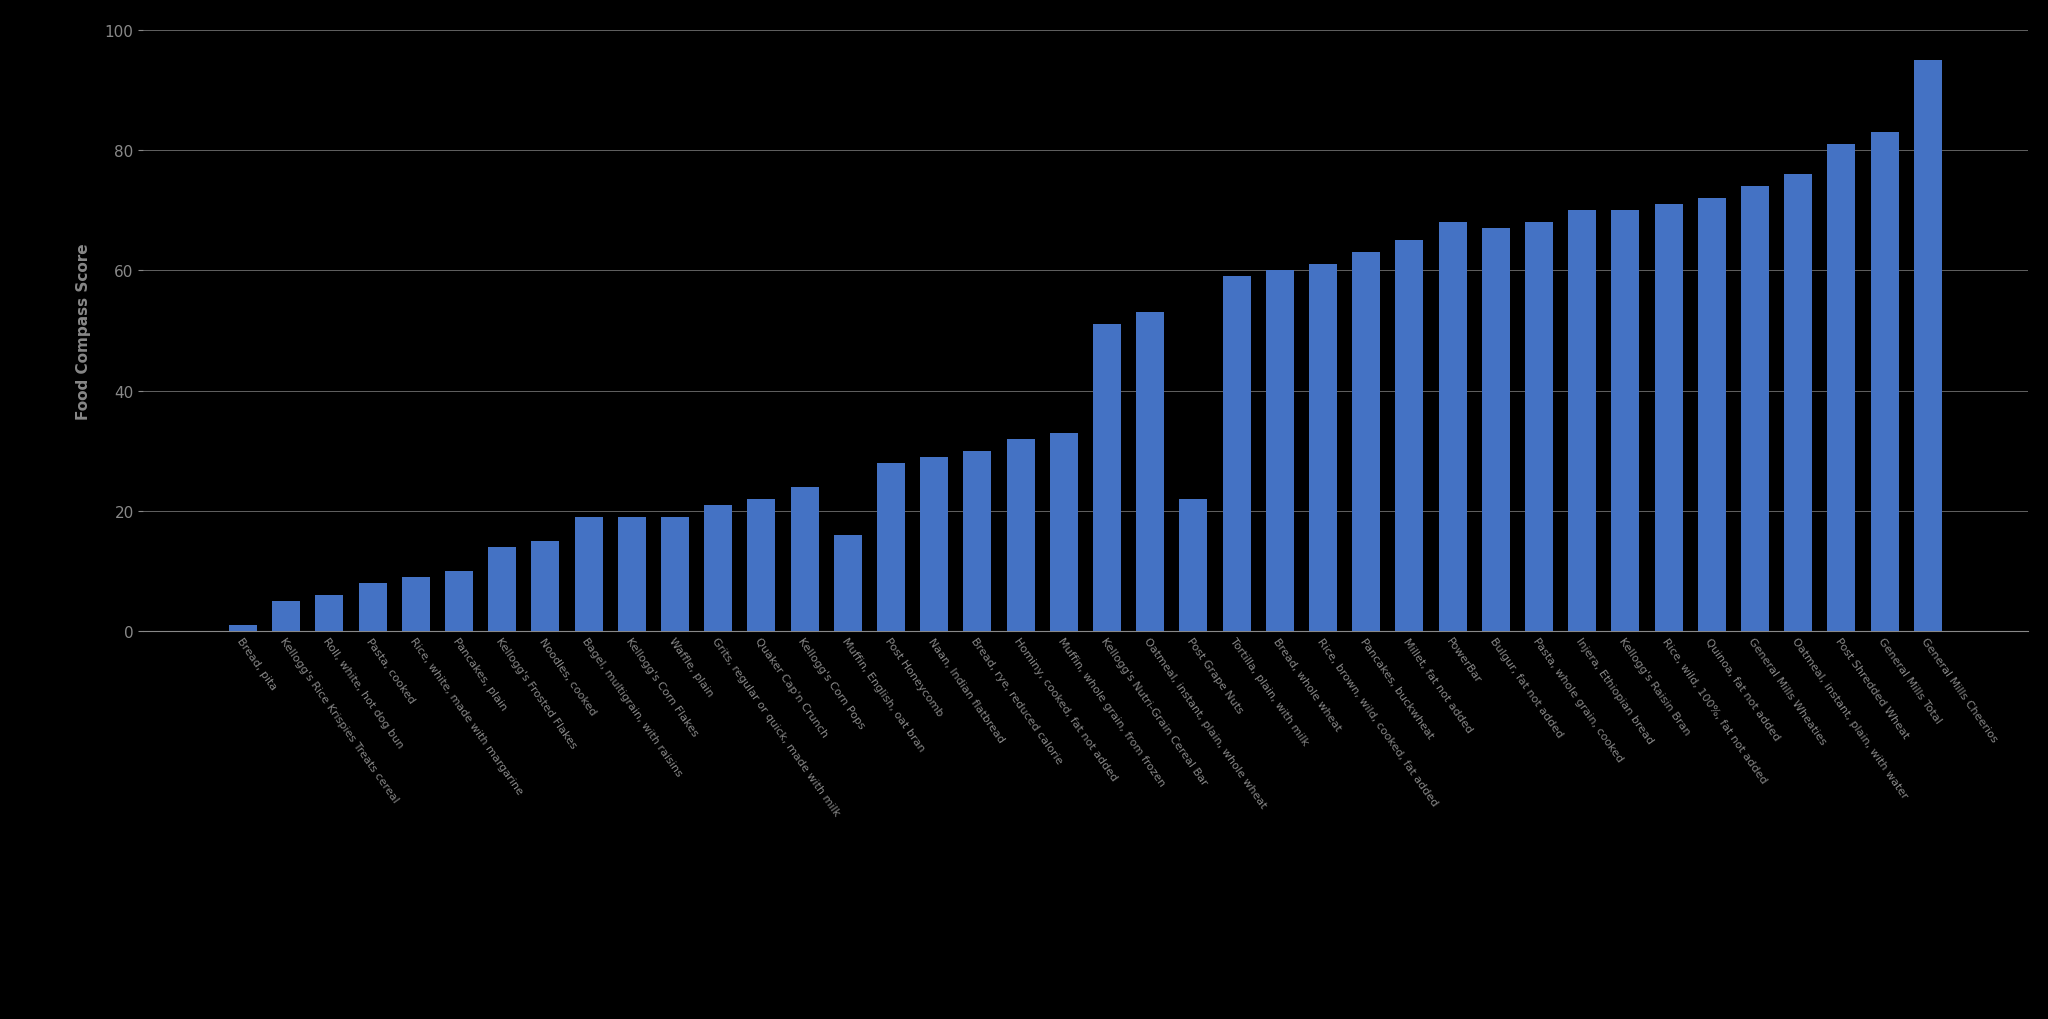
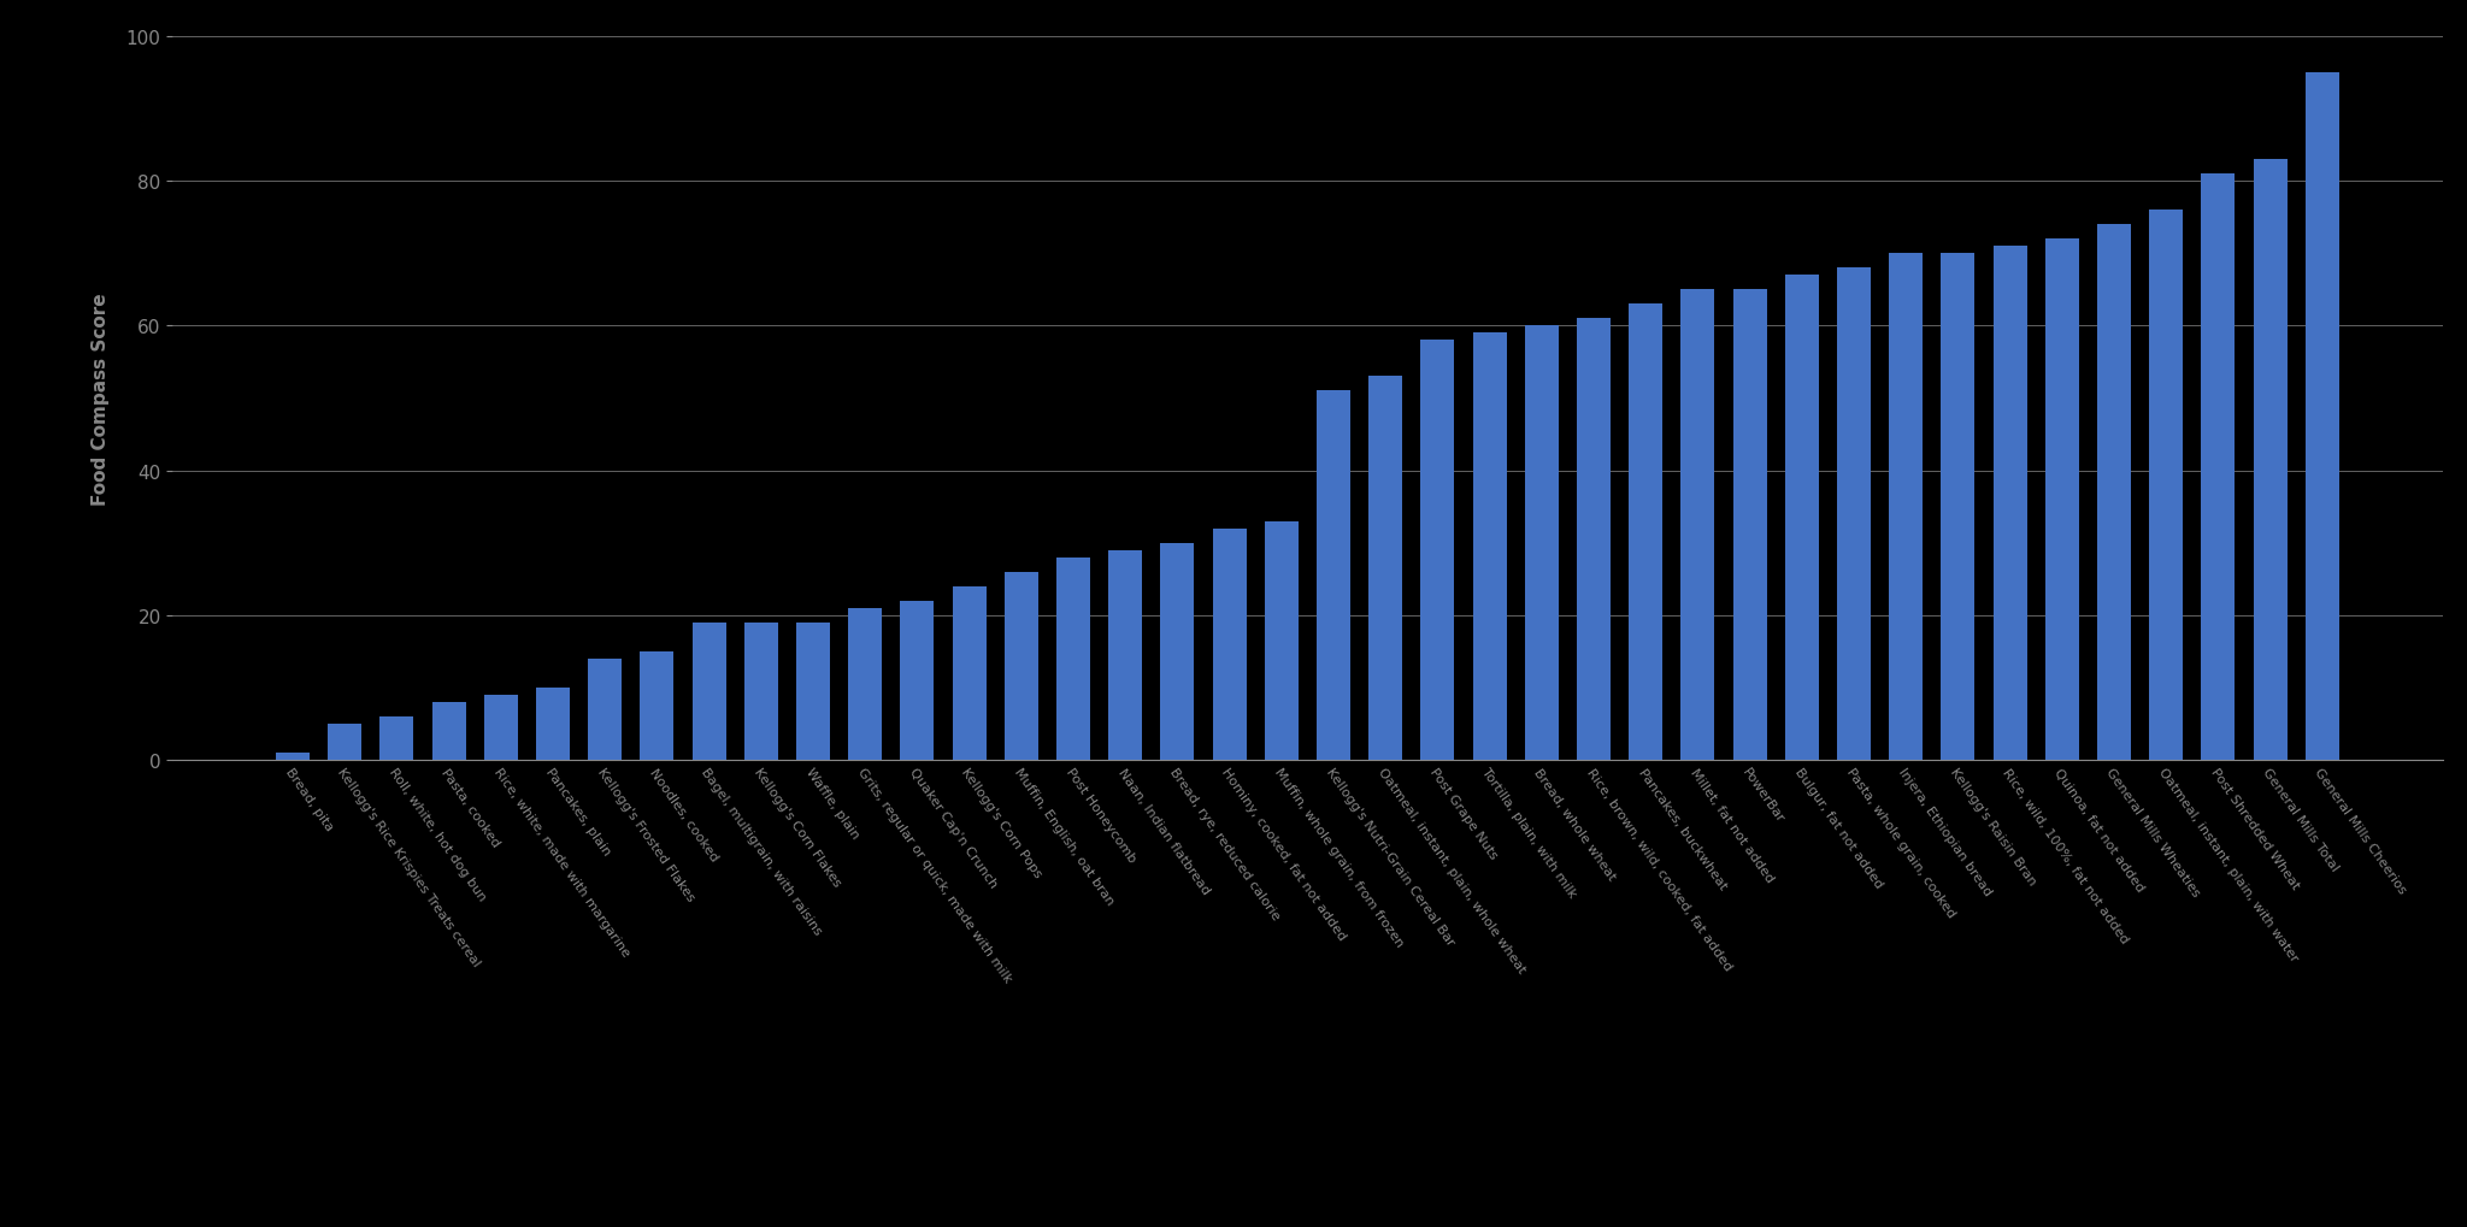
Muffin, English, oat bran: 16 -> 26
Post Grape Nuts: 22 -> 58
PowerBar: 68 -> 65
